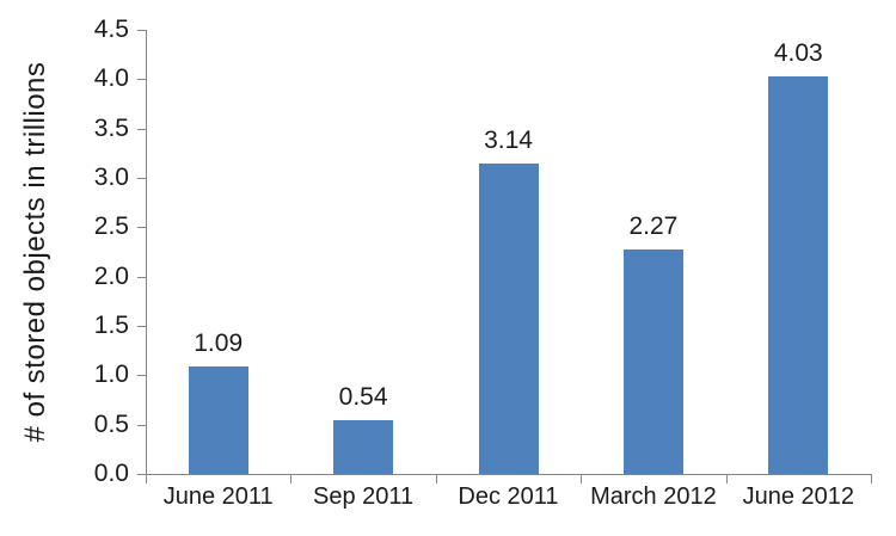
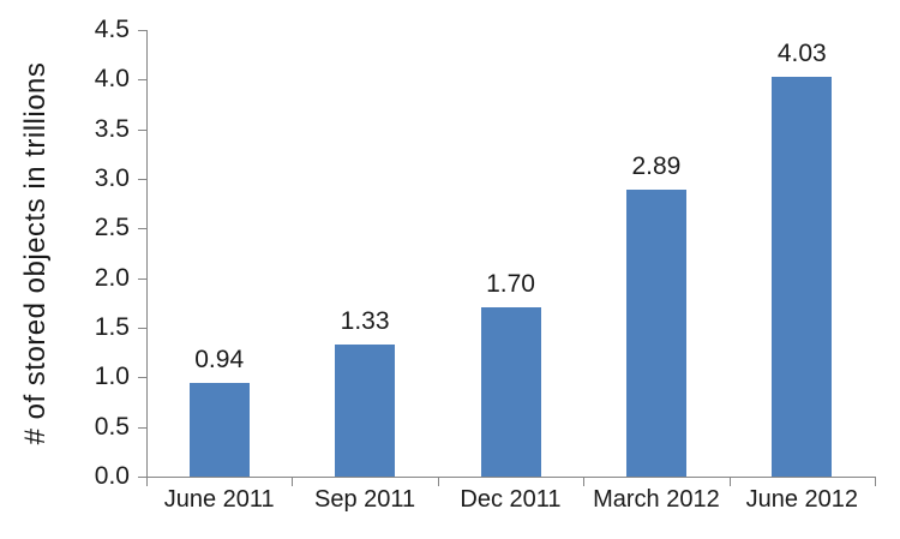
June 2011: 1.09 -> 0.94
Sep 2011: 0.54 -> 1.33
Dec 2011: 3.14 -> 1.70
March 2012: 2.27 -> 2.89
